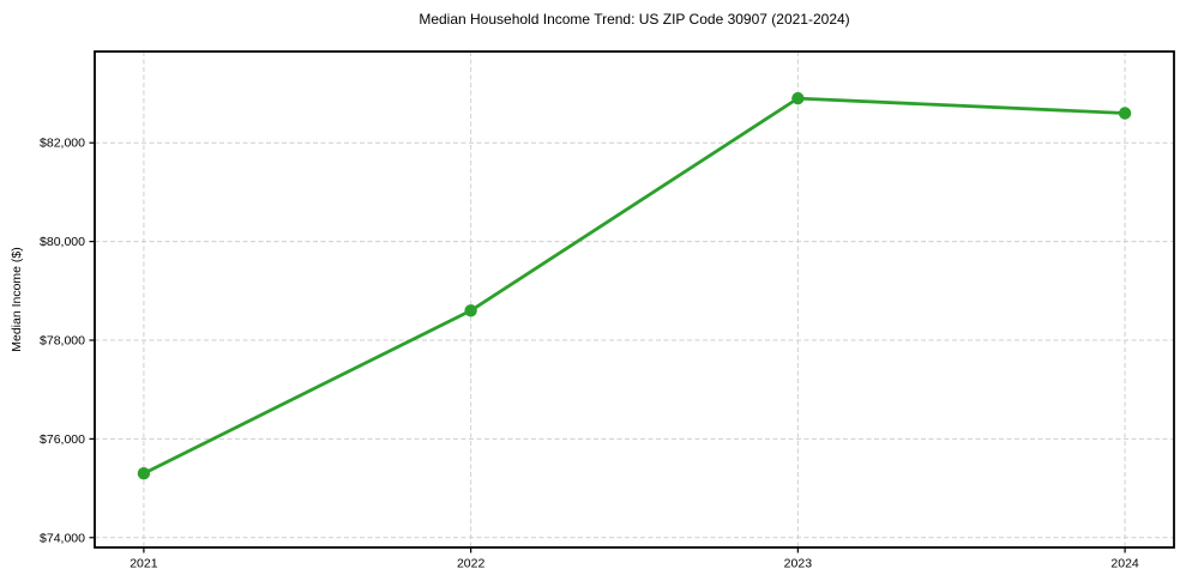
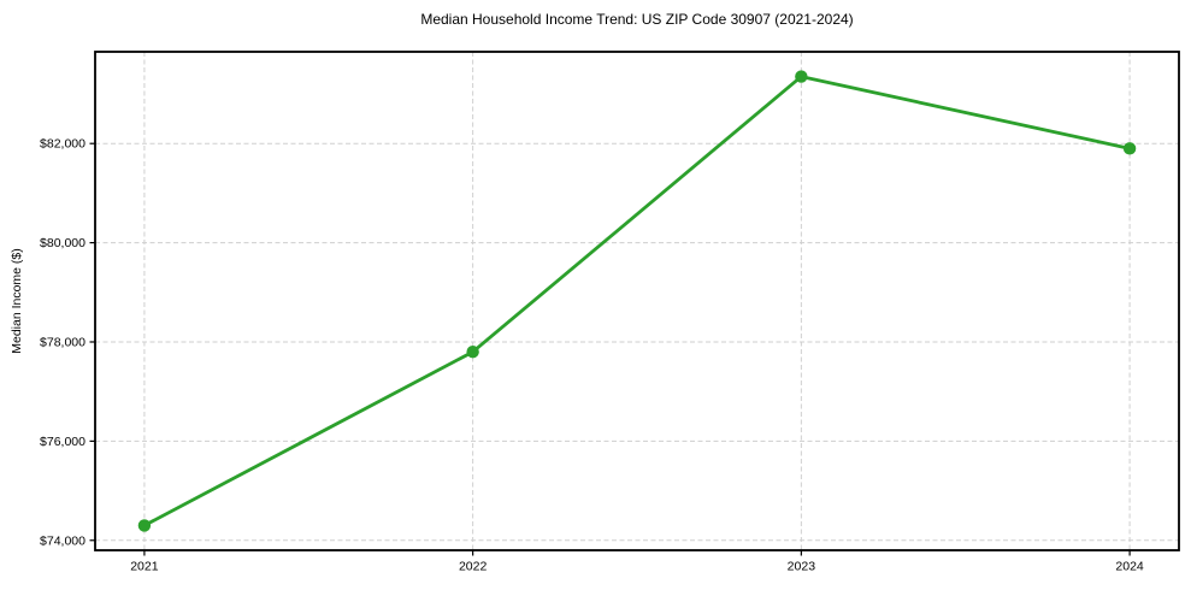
2021: $75300 -> $74300
2022: $78600 -> $77800
2023: $82900 -> $83400
2024: $82600 -> $81900
